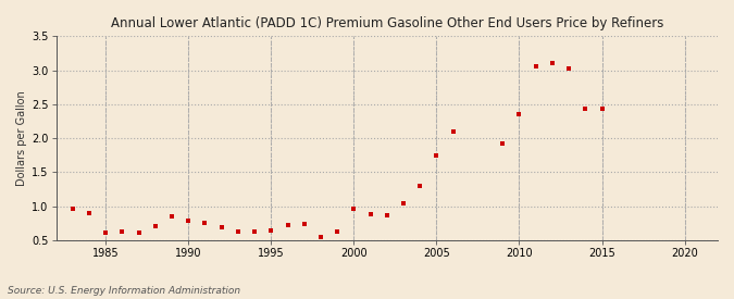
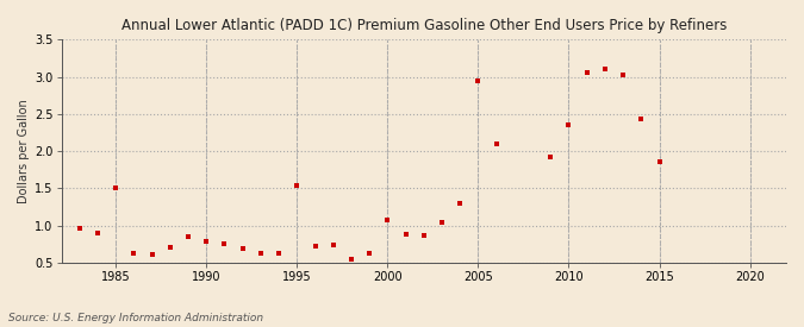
1985: 0.62 -> 1.50
1995: 0.65 -> 1.54
2000: 0.97 -> 1.08
2005: 1.75 -> 2.94
2015: 2.43 -> 1.86
